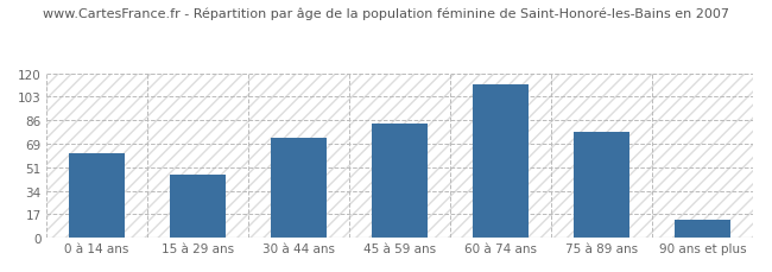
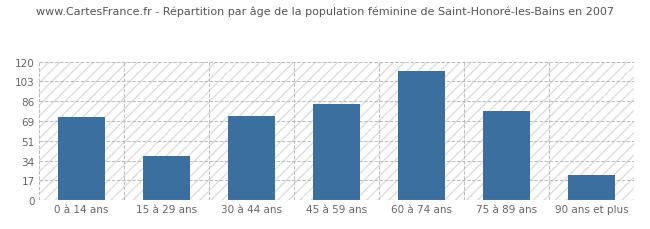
0 à 14 ans: 62 -> 72
15 à 29 ans: 46 -> 38
90 ans et plus: 13 -> 22
